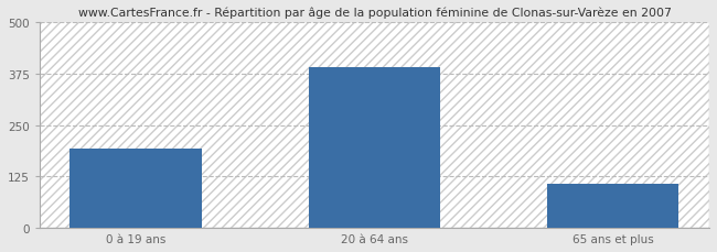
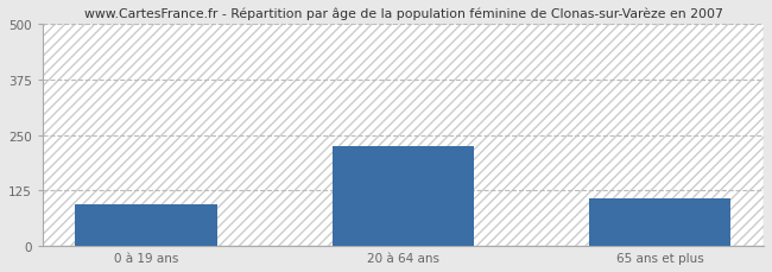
0 à 19 ans: 192 -> 95
20 à 64 ans: 390 -> 225
